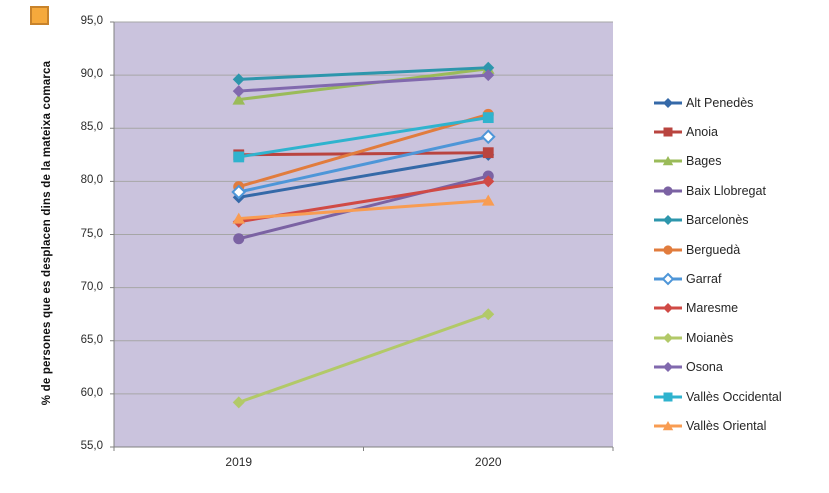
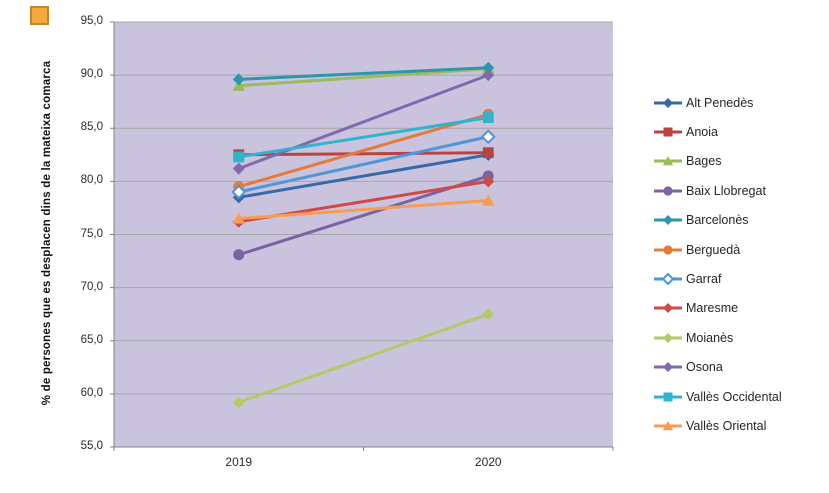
Bages/2019: 87,7 -> 89,0
Baix Llobregat/2019: 74,6 -> 73,1
Osona/2019: 88,5 -> 81,2
